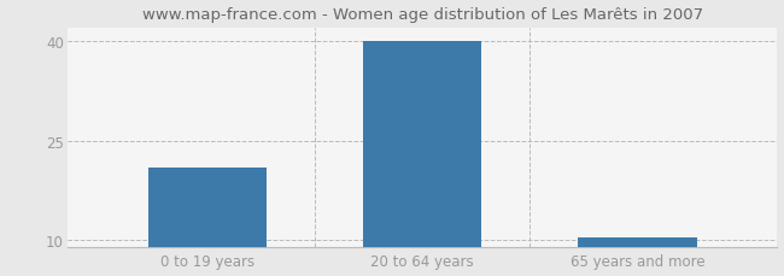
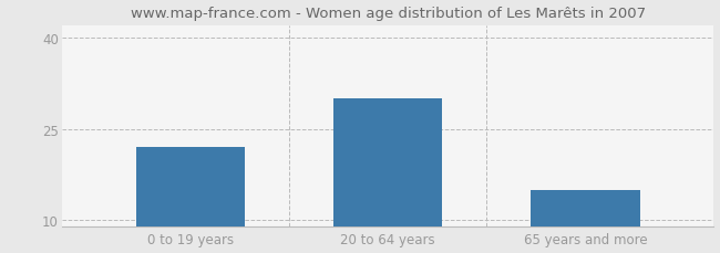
0 to 19 years: 21.0 -> 22.0
20 to 64 years: 40.0 -> 30.0
65 years and more: 10.5 -> 15.0
